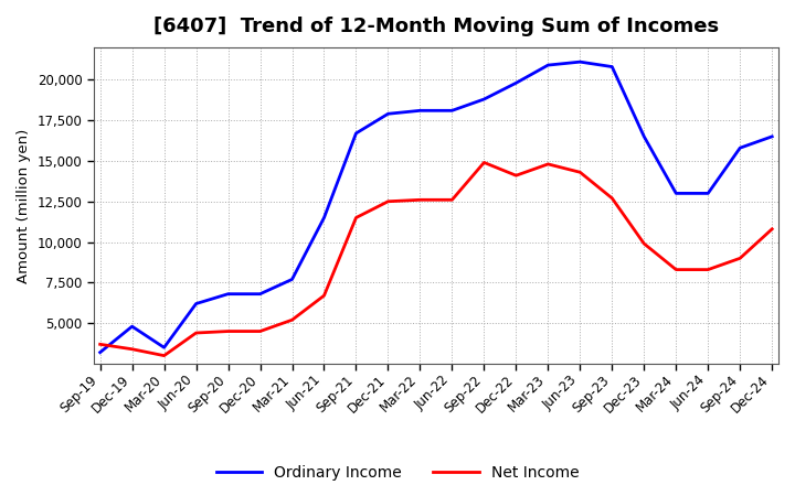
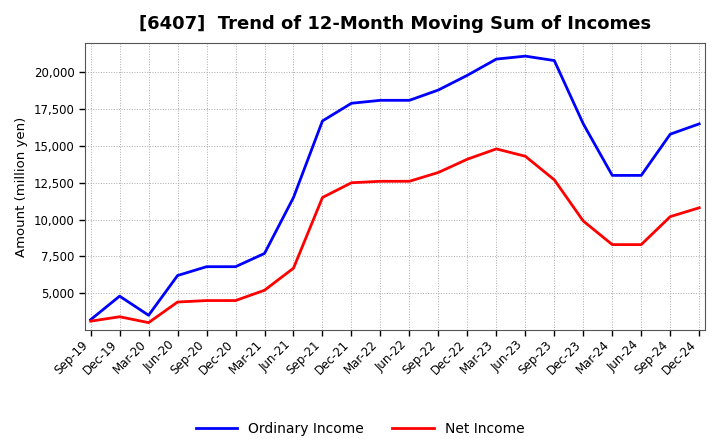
Net Income/Sep-19: 3,700 -> 3,100
Net Income/Sep-22: 14,900 -> 13,200
Net Income/Sep-24: 9,000 -> 10,200
